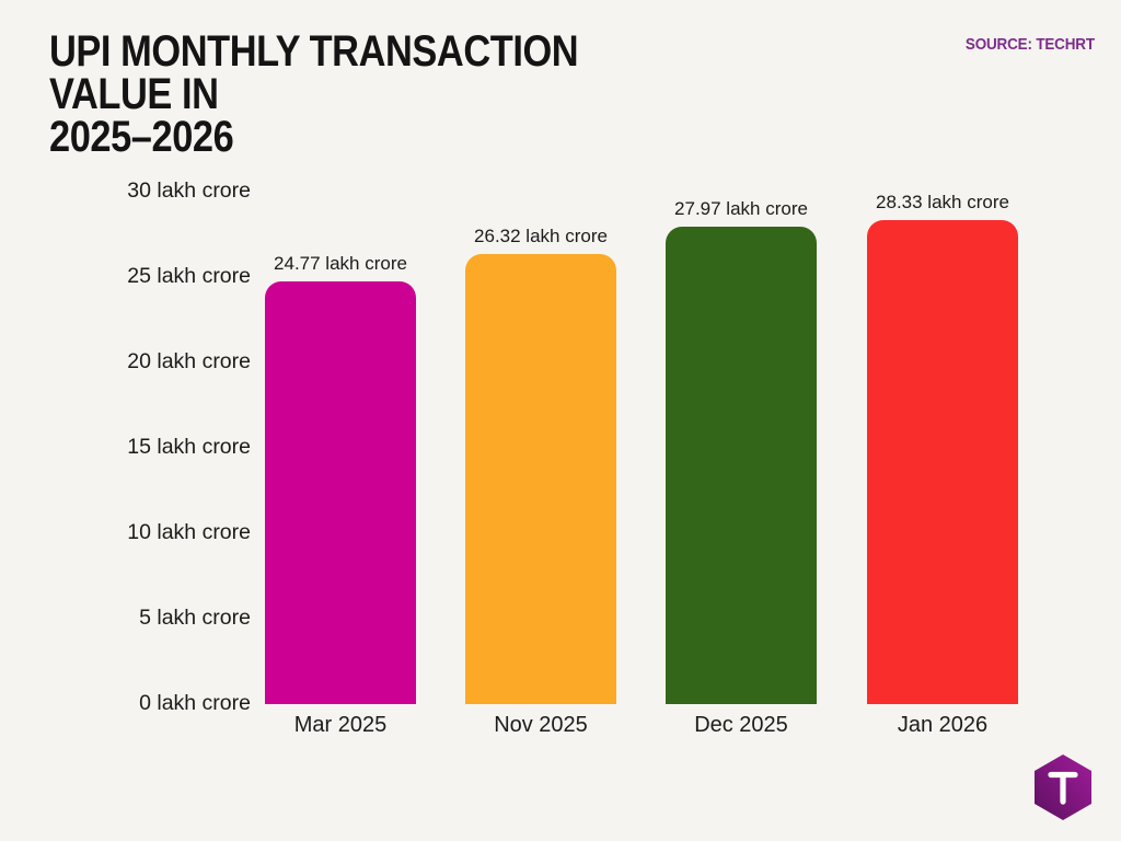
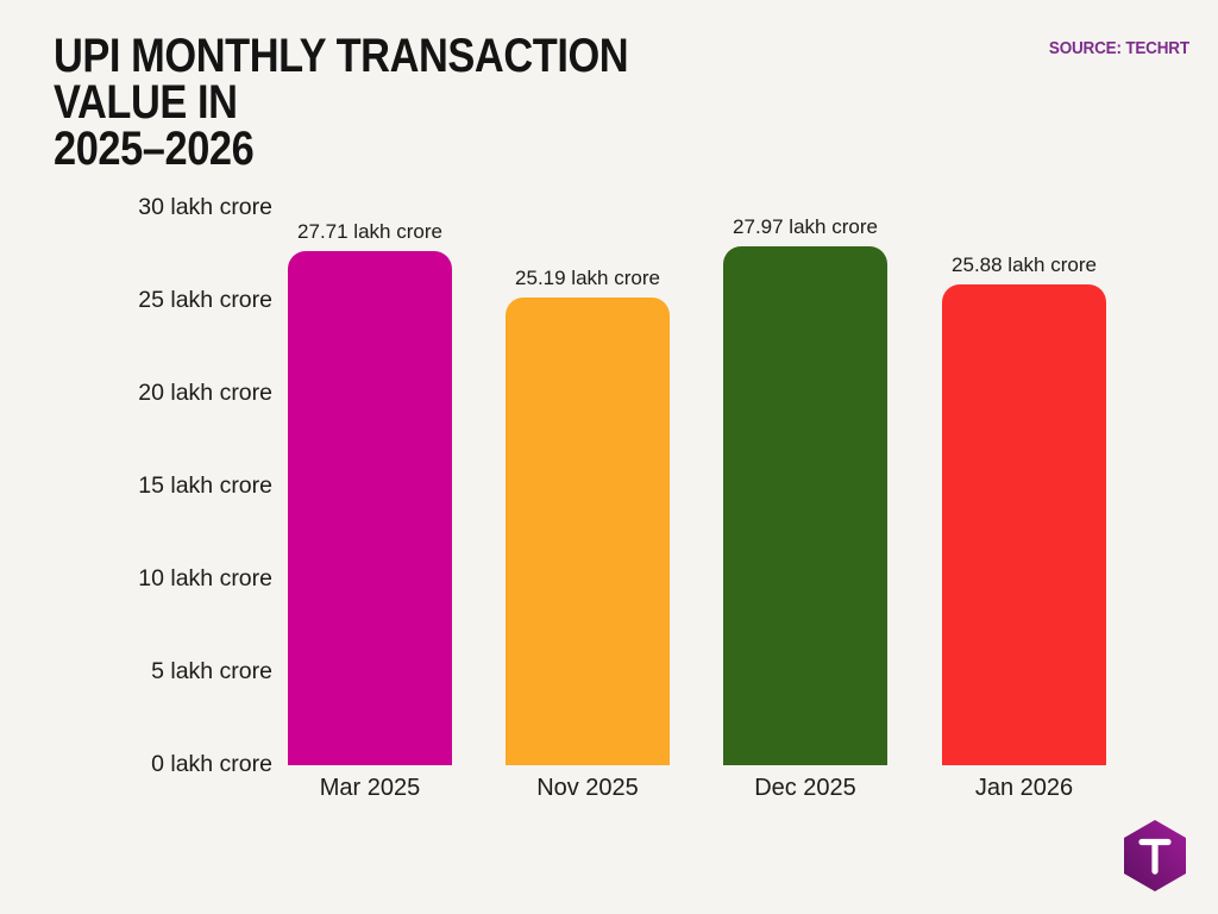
Mar 2025: 24.77 -> 27.71
Nov 2025: 26.32 -> 25.19
Jan 2026: 28.33 -> 25.88
